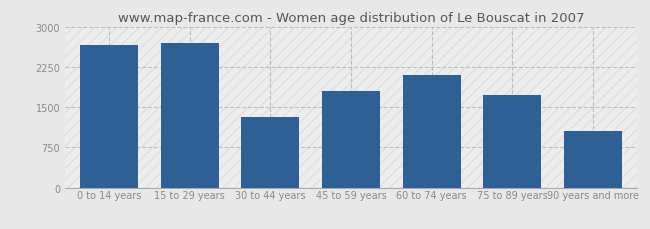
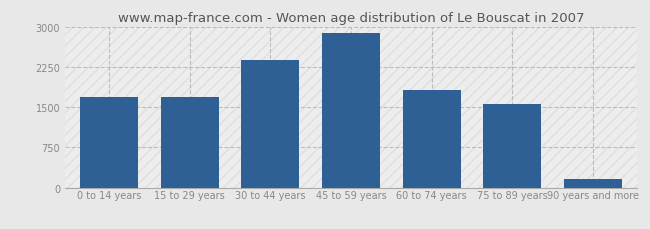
0 to 14 years: 2660 -> 1680
15 to 29 years: 2700 -> 1700
30 to 44 years: 1320 -> 2380
45 to 59 years: 1800 -> 2890
60 to 74 years: 2100 -> 1810
75 to 89 years: 1720 -> 1560
90 years and more: 1060 -> 160
